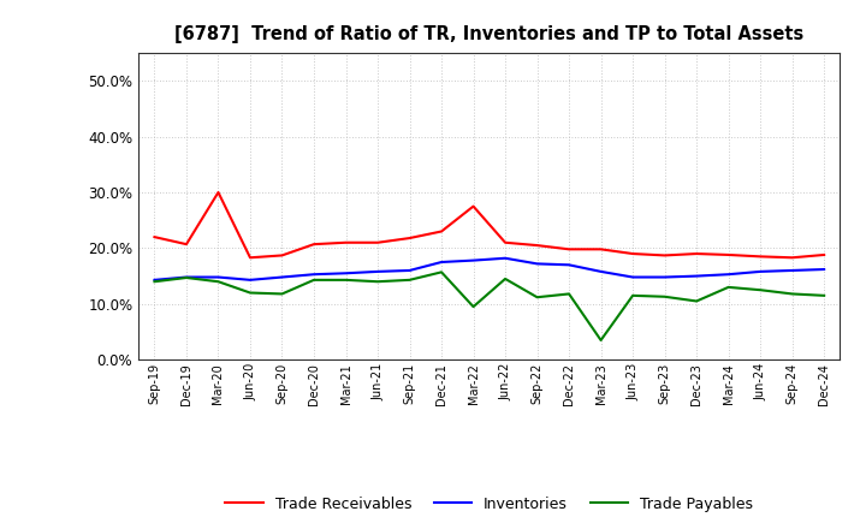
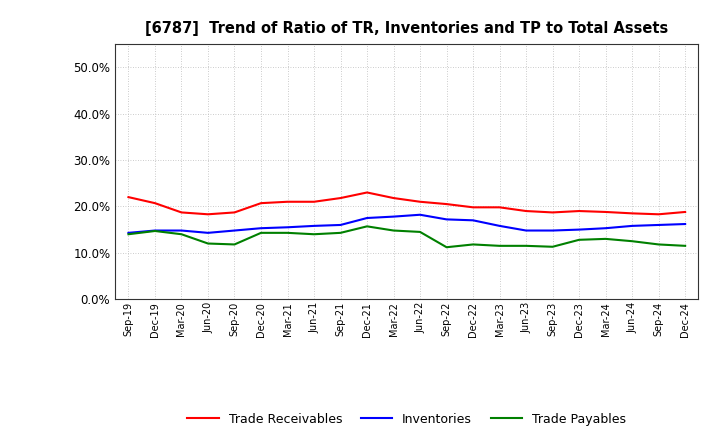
Trade Receivables/Mar-20: 30.0% -> 18.7%
Trade Receivables/Mar-22: 27.5% -> 21.8%
Trade Payables/Mar-22: 9.5% -> 14.8%
Trade Payables/Mar-23: 3.5% -> 11.5%
Trade Payables/Dec-23: 10.5% -> 12.8%
